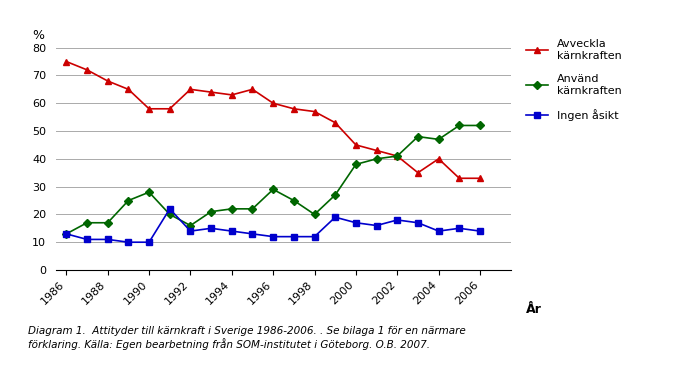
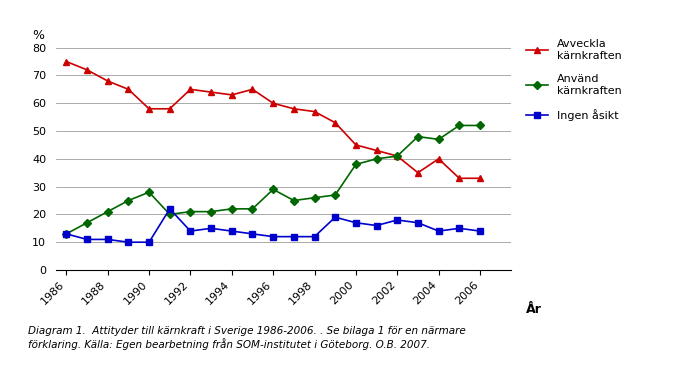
Använd kärnkraften/1988: 17 -> 21
Använd kärnkraften/1992: 16 -> 21
Använd kärnkraften/1998: 20 -> 26
